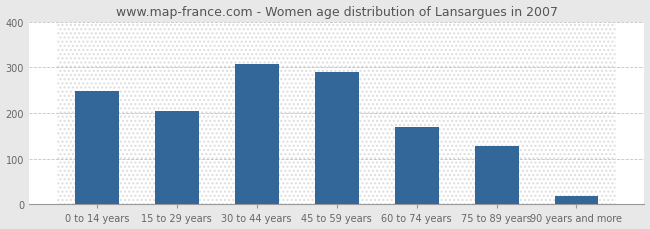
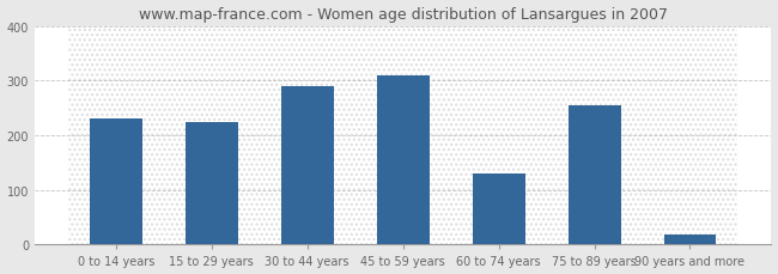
0 to 14 years: 248 -> 230
15 to 29 years: 205 -> 225
30 to 44 years: 307 -> 290
45 to 59 years: 290 -> 310
60 to 74 years: 170 -> 130
75 to 89 years: 128 -> 255
